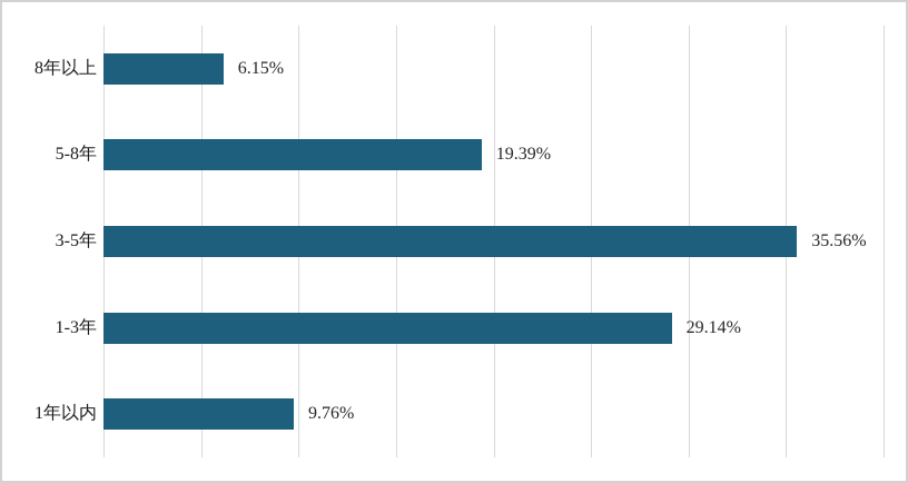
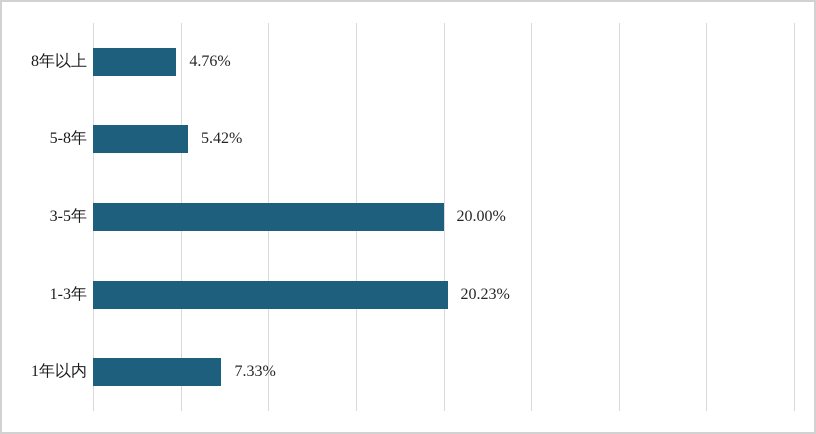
8年以上: 6.15% -> 4.76%
5-8年: 19.39% -> 5.42%
3-5年: 35.56% -> 20.00%
1-3年: 29.14% -> 20.23%
1年以内: 9.76% -> 7.33%
